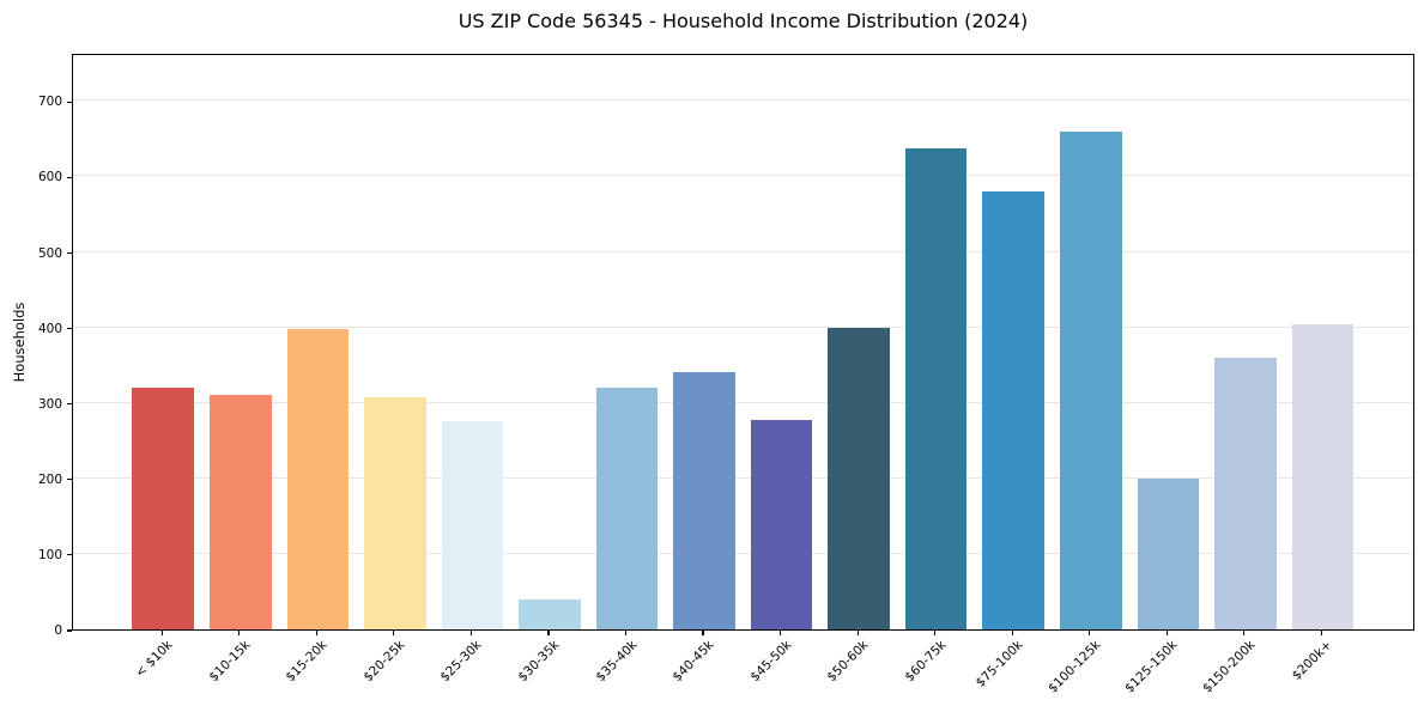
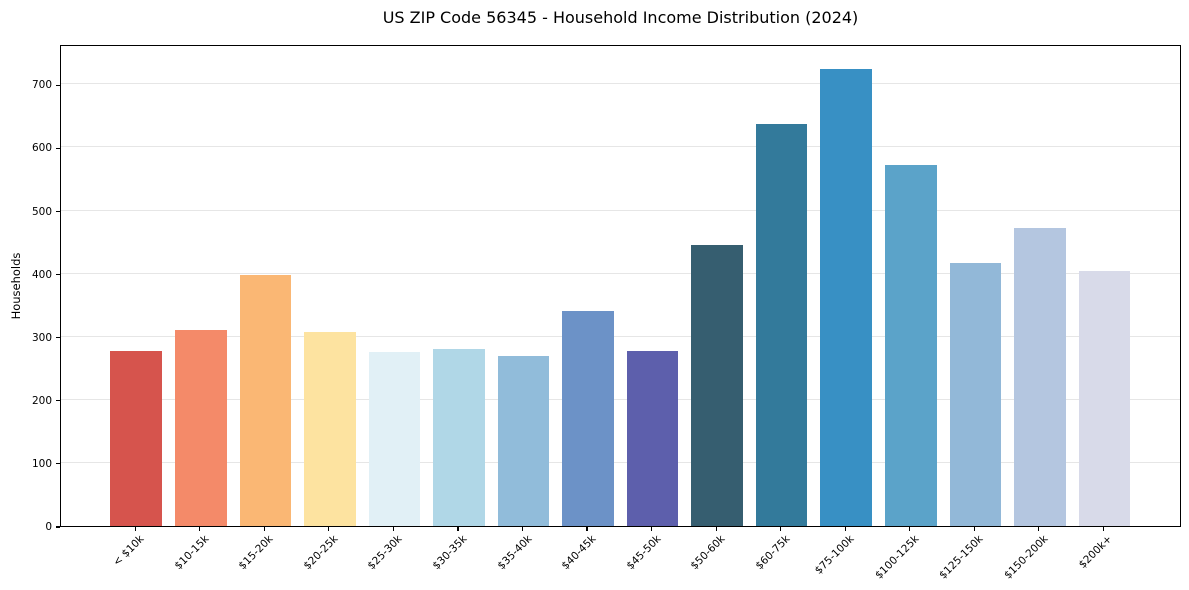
< $10k: 320 -> 280
$30-35k: 40 -> 280
$35-40k: 320 -> 270
$50-60k: 400 -> 440
$75-100k: 580 -> 720
$100-125k: 660 -> 570
$125-150k: 200 -> 420
$150-200k: 360 -> 470
